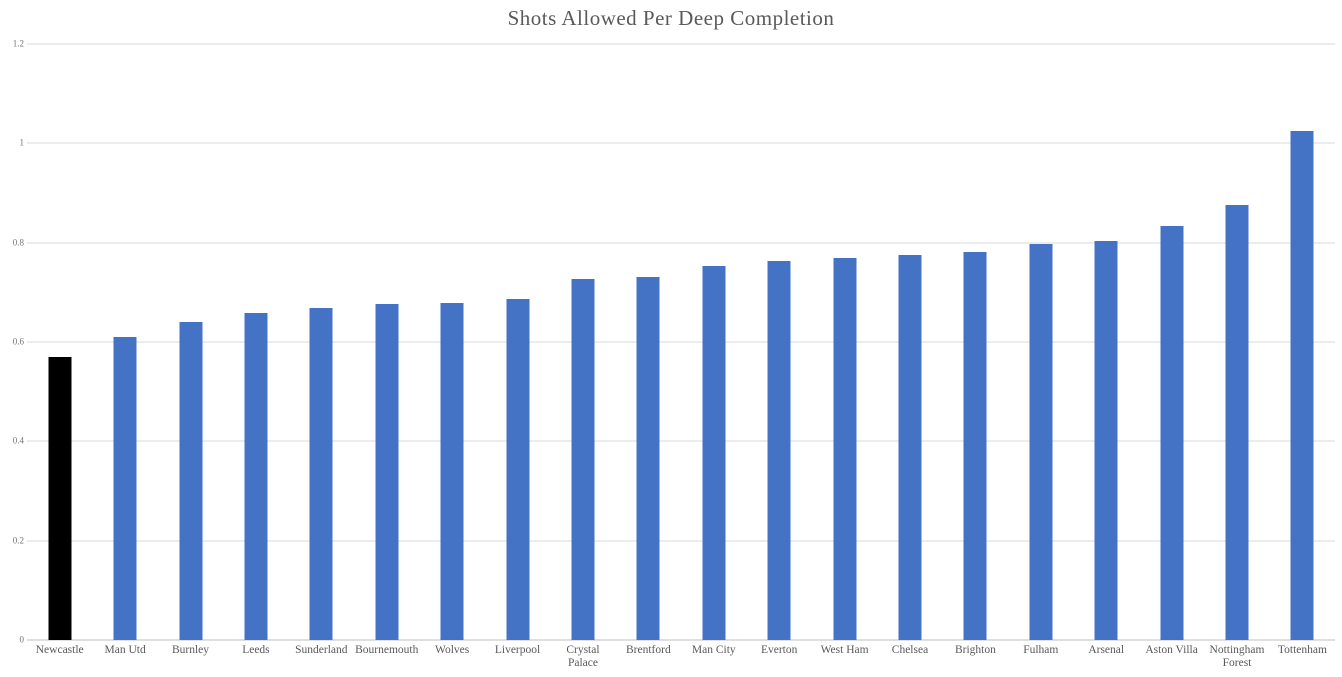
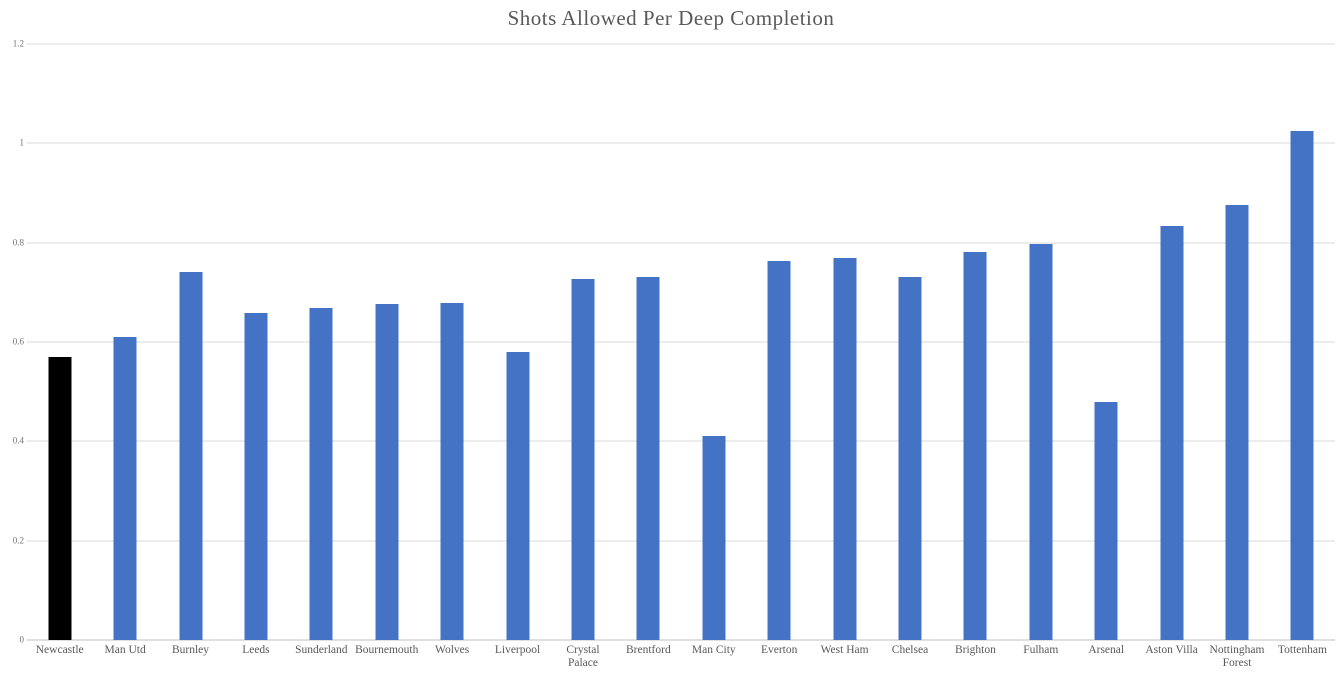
Burnley: 0.64 -> 0.74
Liverpool: 0.69 -> 0.58
Man City: 0.75 -> 0.41
Chelsea: 0.78 -> 0.73
Arsenal: 0.80 -> 0.48
